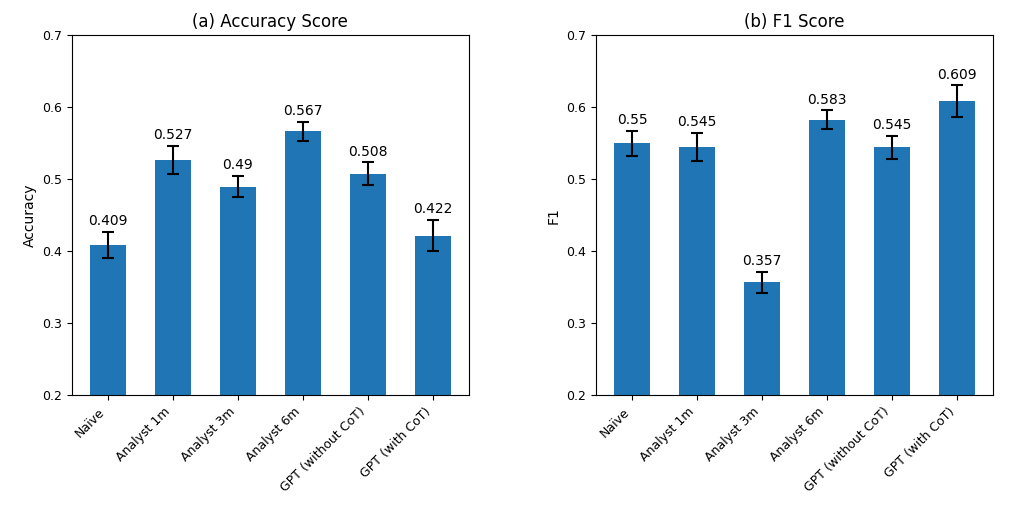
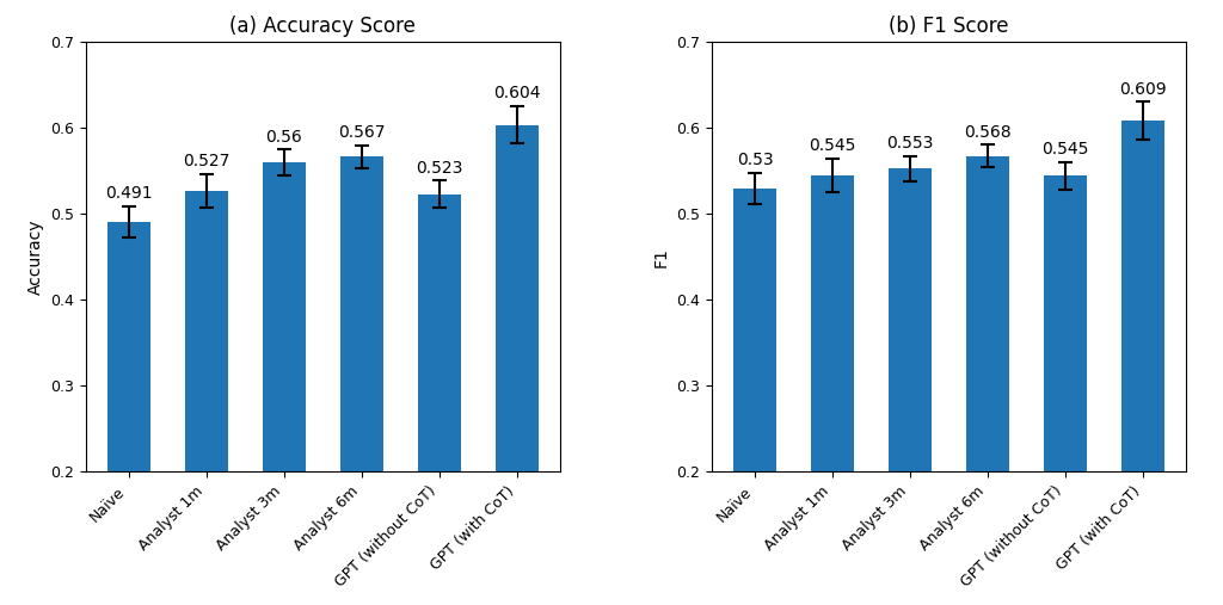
(a) Accuracy Score/Naïve: 0.409 -> 0.491
(a) Accuracy Score/Analyst 3m: 0.49 -> 0.56
(a) Accuracy Score/GPT (without CoT): 0.508 -> 0.523
(a) Accuracy Score/GPT (with CoT): 0.422 -> 0.604
(b) F1 Score/Naïve: 0.55 -> 0.53
(b) F1 Score/Analyst 3m: 0.357 -> 0.553
(b) F1 Score/Analyst 6m: 0.583 -> 0.568
